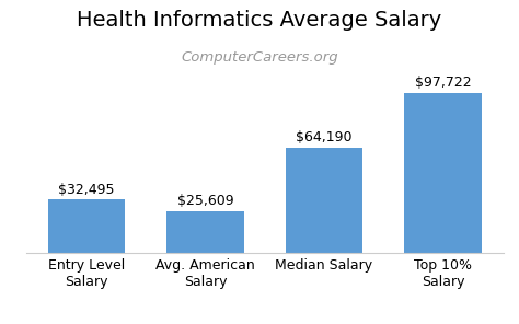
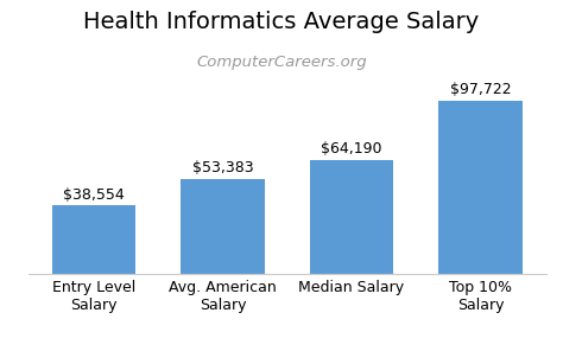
Entry Level Salary: $32,495 -> $38,554
Avg. American Salary: $25,609 -> $53,383
